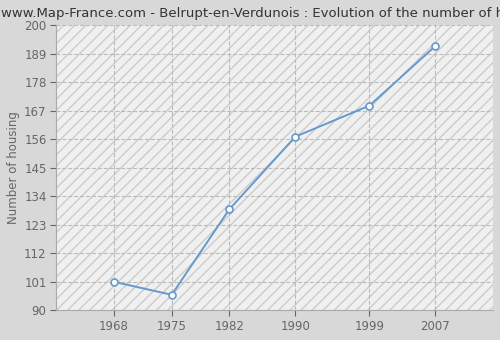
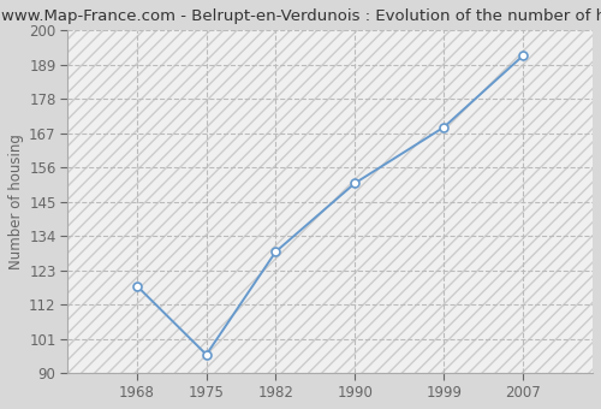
1968: 101 -> 118
1990: 157 -> 151
